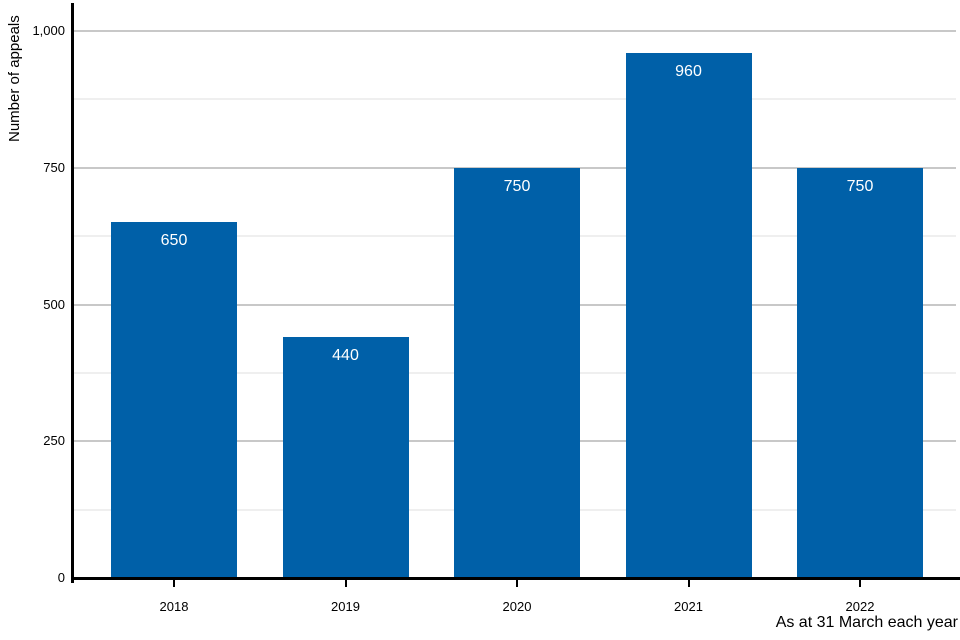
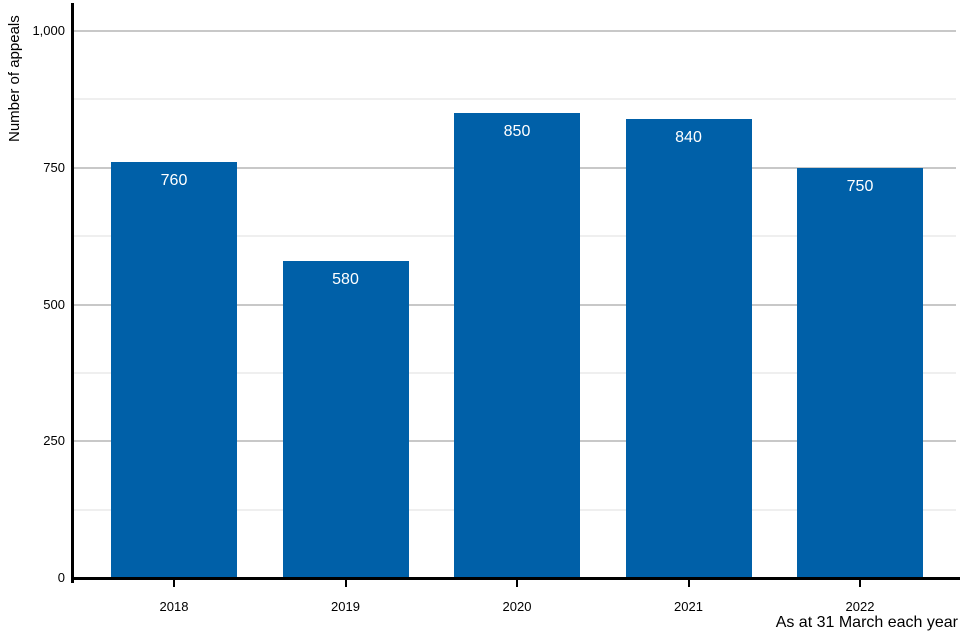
2018: 650 -> 760
2019: 440 -> 580
2020: 750 -> 850
2021: 960 -> 840
